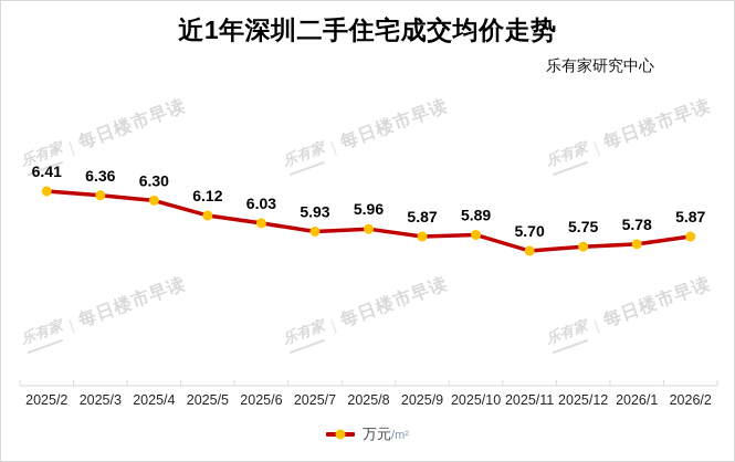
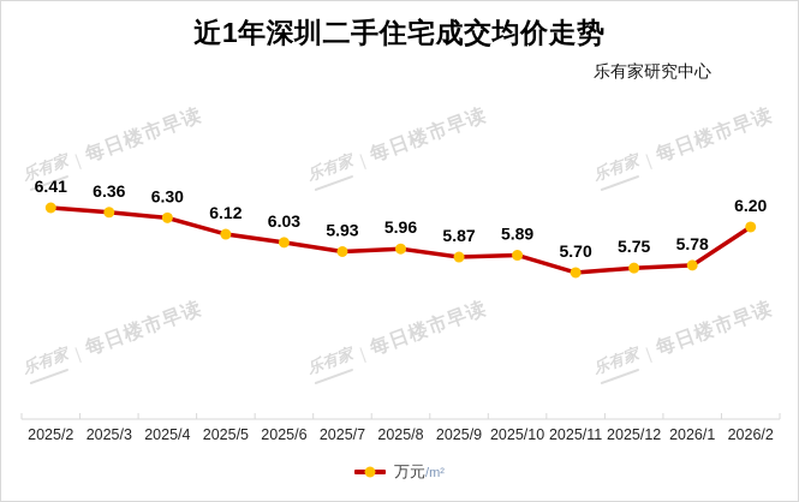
2026/2: 5.87 -> 6.20
